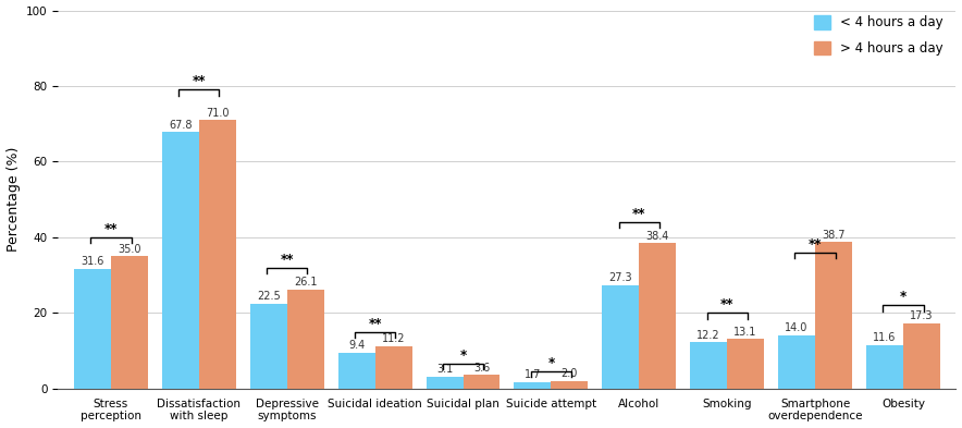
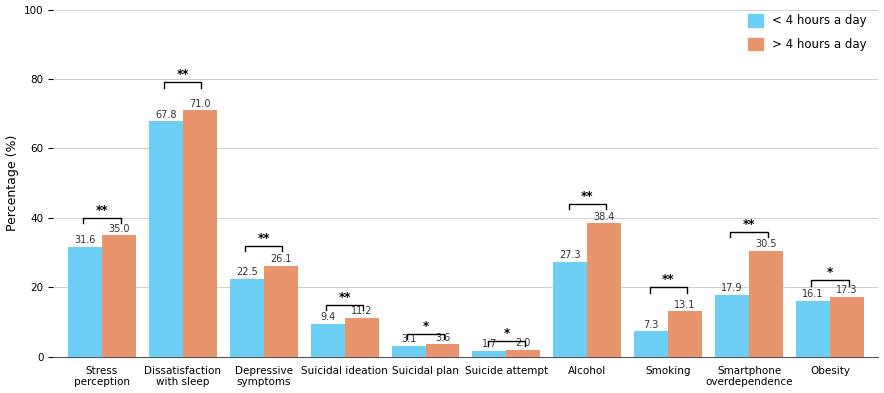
< 4 hours a day/Smoking: 12.2 -> 7.3
< 4 hours a day/Smartphone overdependence: 14.0 -> 17.9
> 4 hours a day/Smartphone overdependence: 38.7 -> 30.5
< 4 hours a day/Obesity: 11.6 -> 16.1
